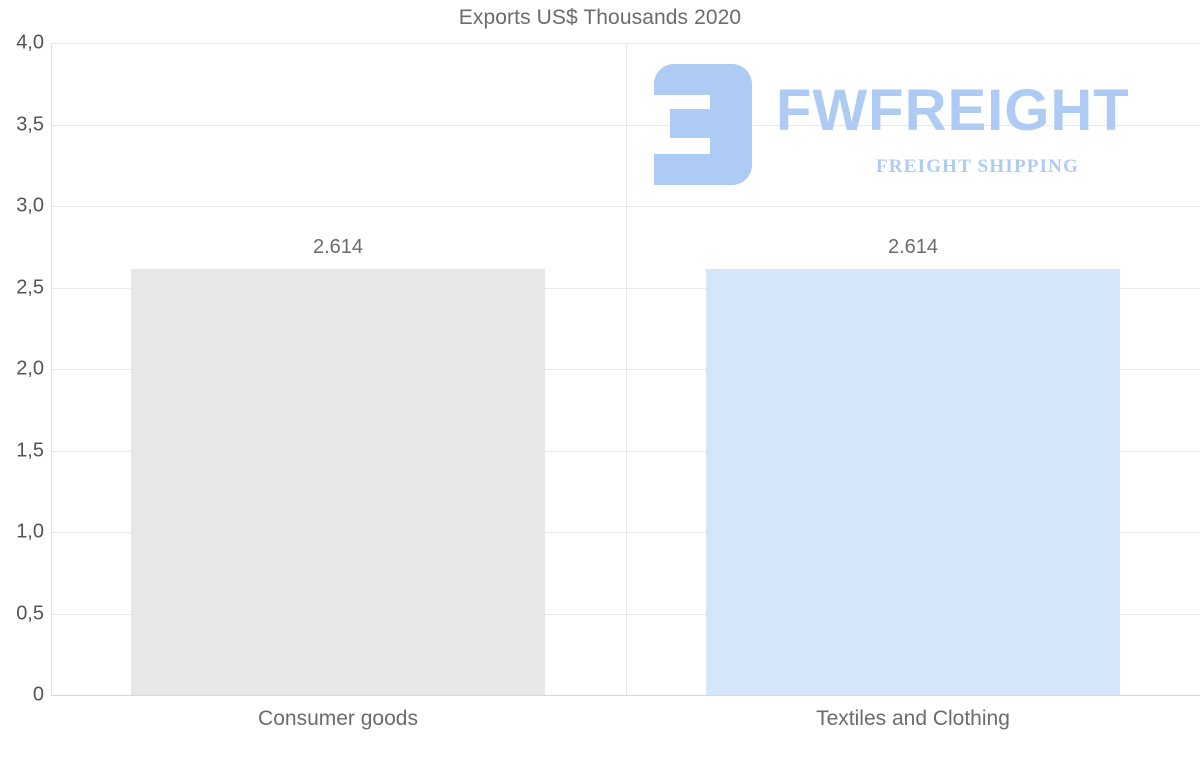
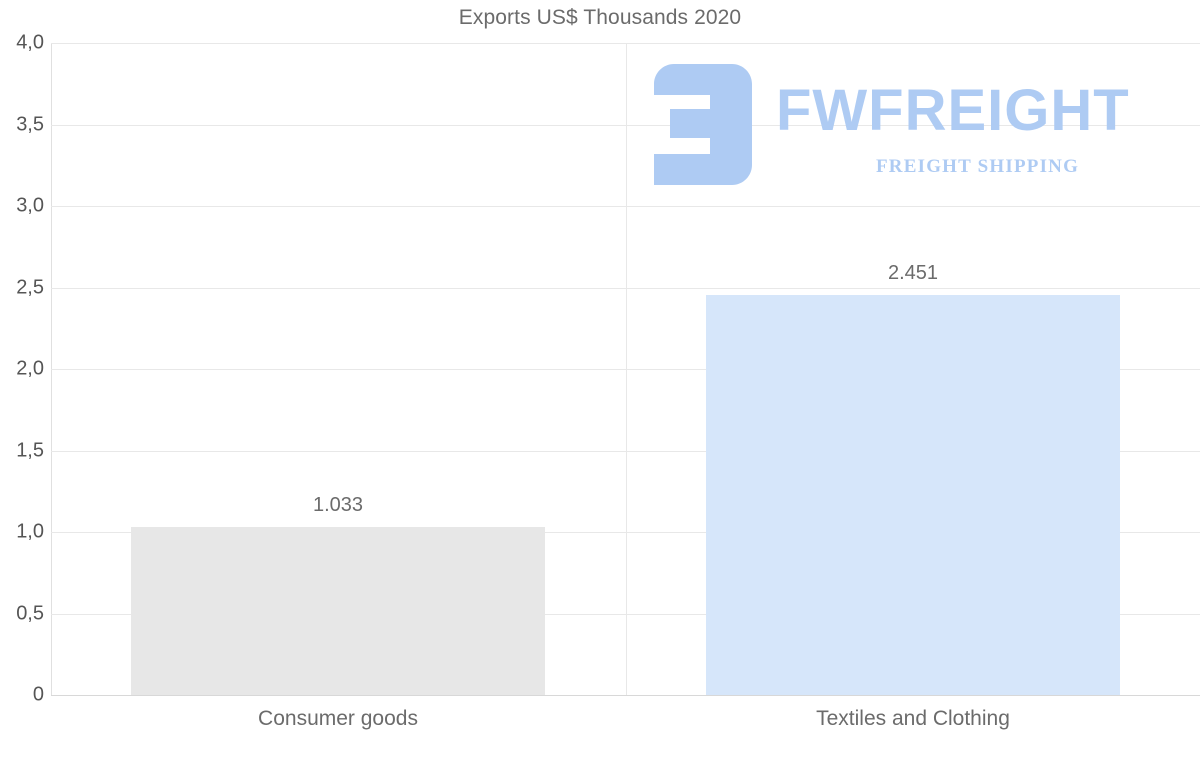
Consumer goods: 2.614 -> 1.033
Textiles and Clothing: 2.614 -> 2.451
